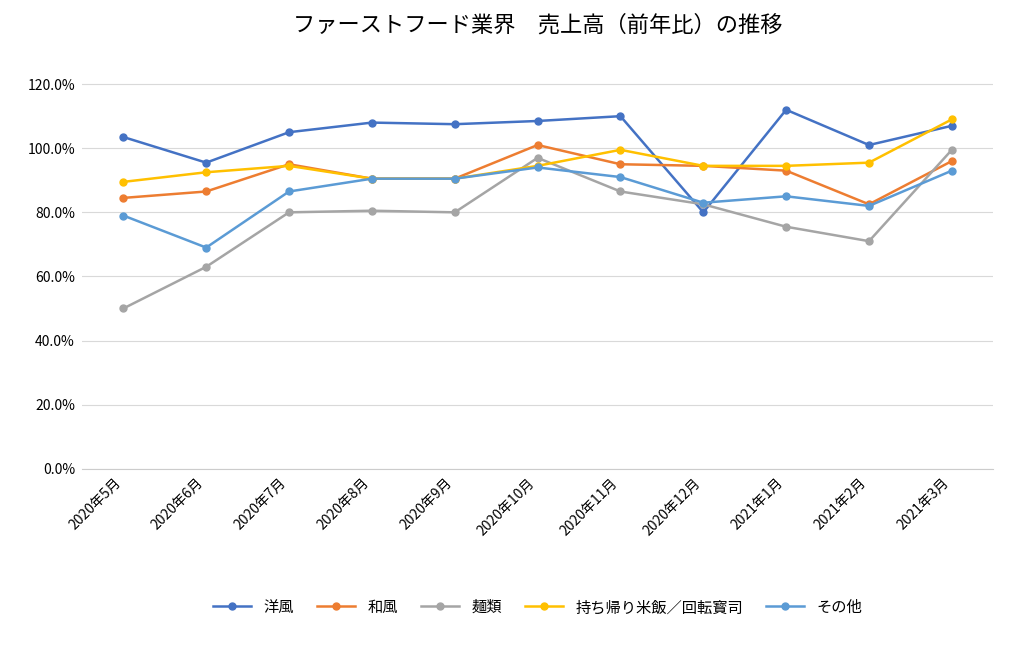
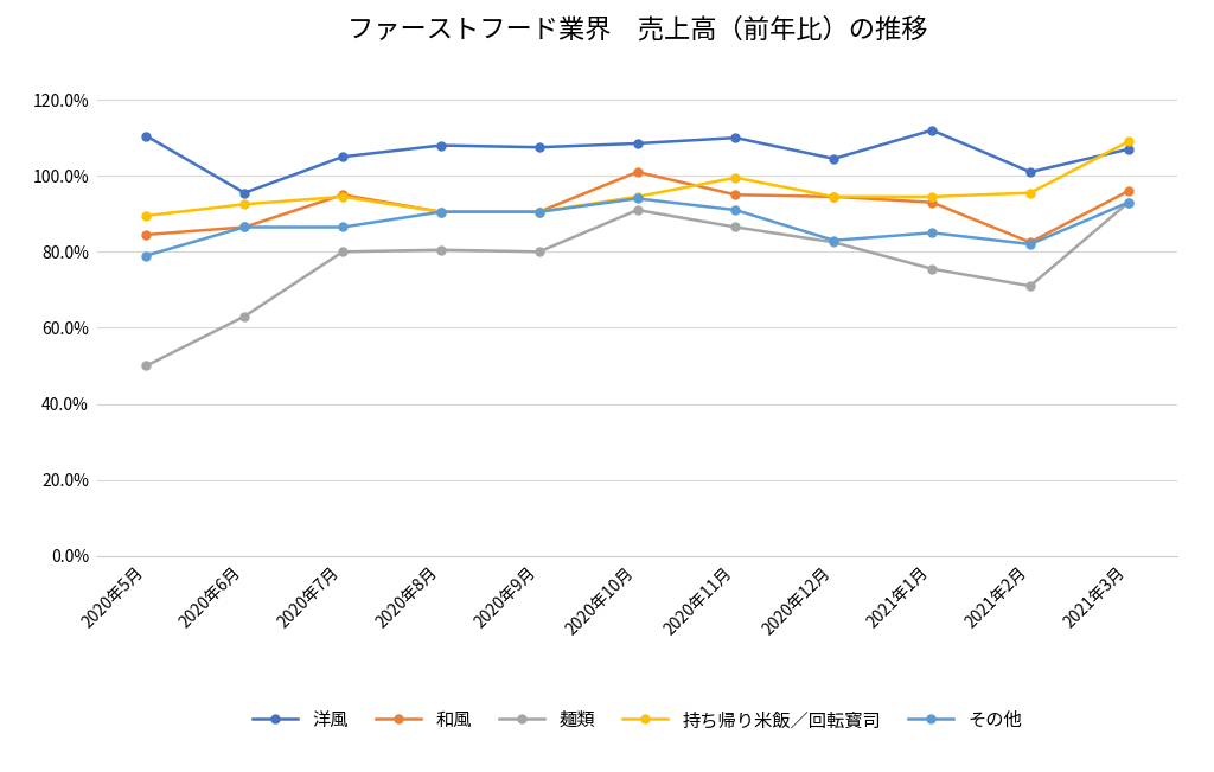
洋風/2020年5月: 103.5% -> 110.5%
その他/2020年6月: 69.0% -> 86.5%
麺類/2020年10月: 97.0% -> 91.0%
洋風/2020年12月: 80.0% -> 104.5%
麺類/2021年3月: 99.5% -> 93.0%
